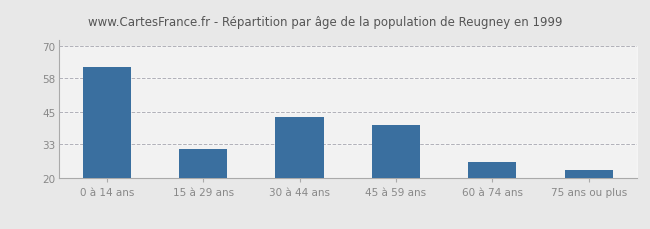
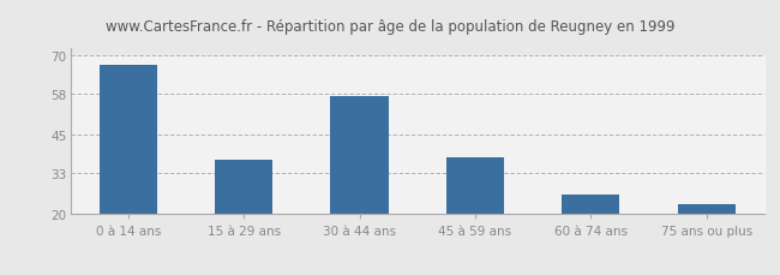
0 à 14 ans: 62 -> 67
15 à 29 ans: 31 -> 37
30 à 44 ans: 43 -> 57
45 à 59 ans: 40 -> 38
